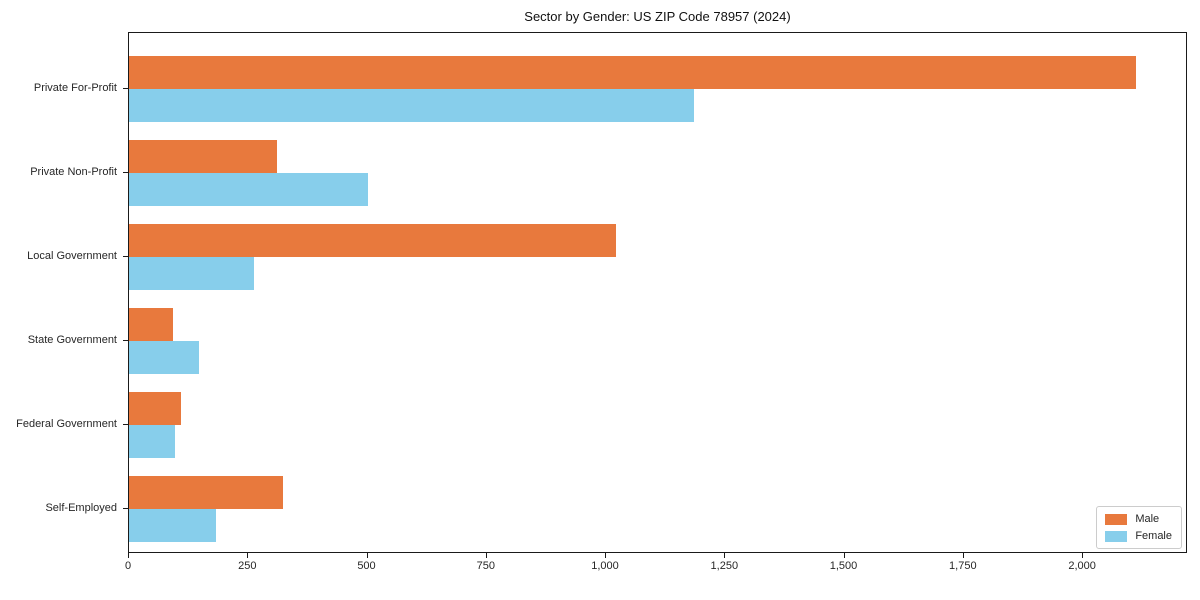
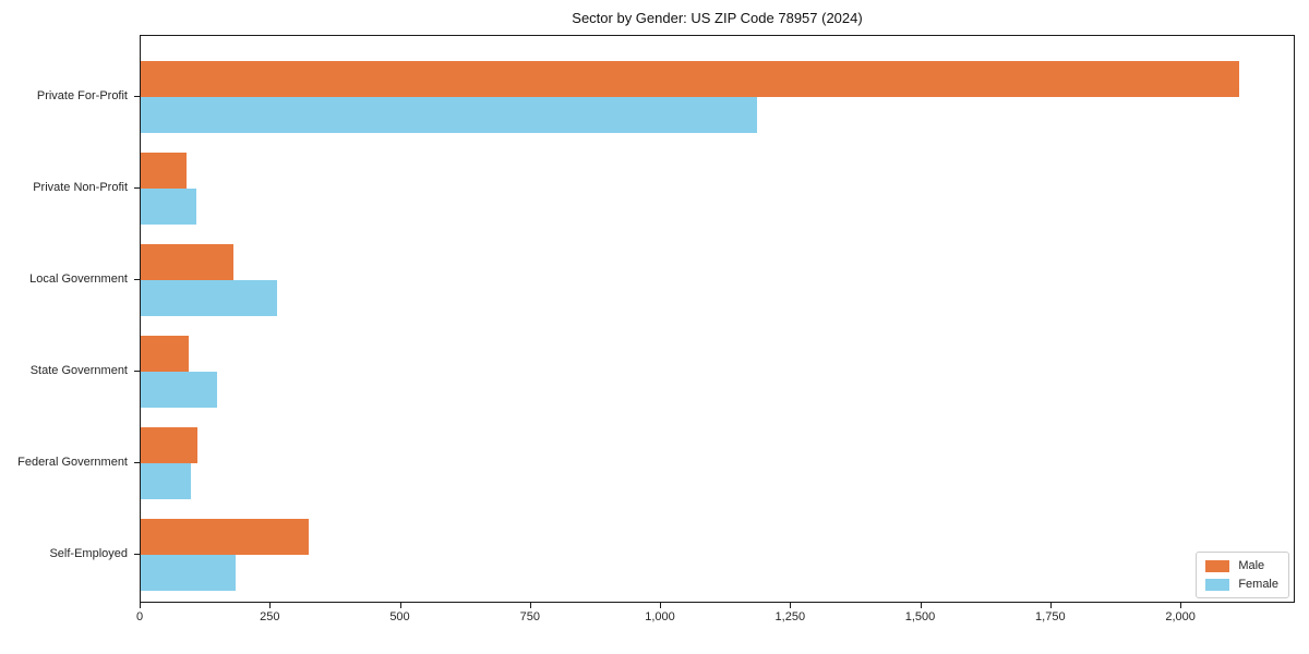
Male/Private Non-Profit: 310 -> 90
Female/Private Non-Profit: 500 -> 110
Male/Local Government: 1020 -> 180
